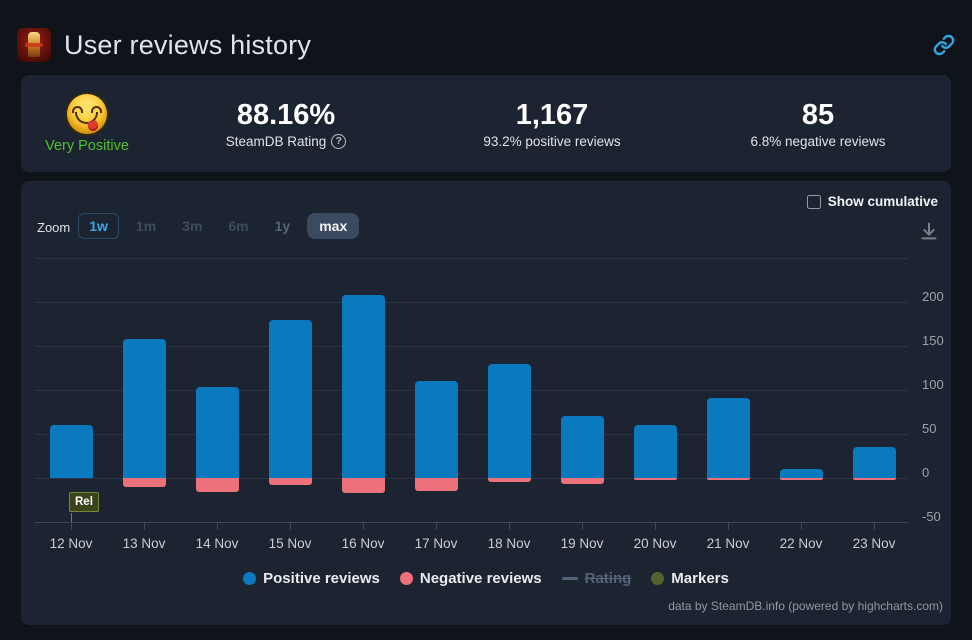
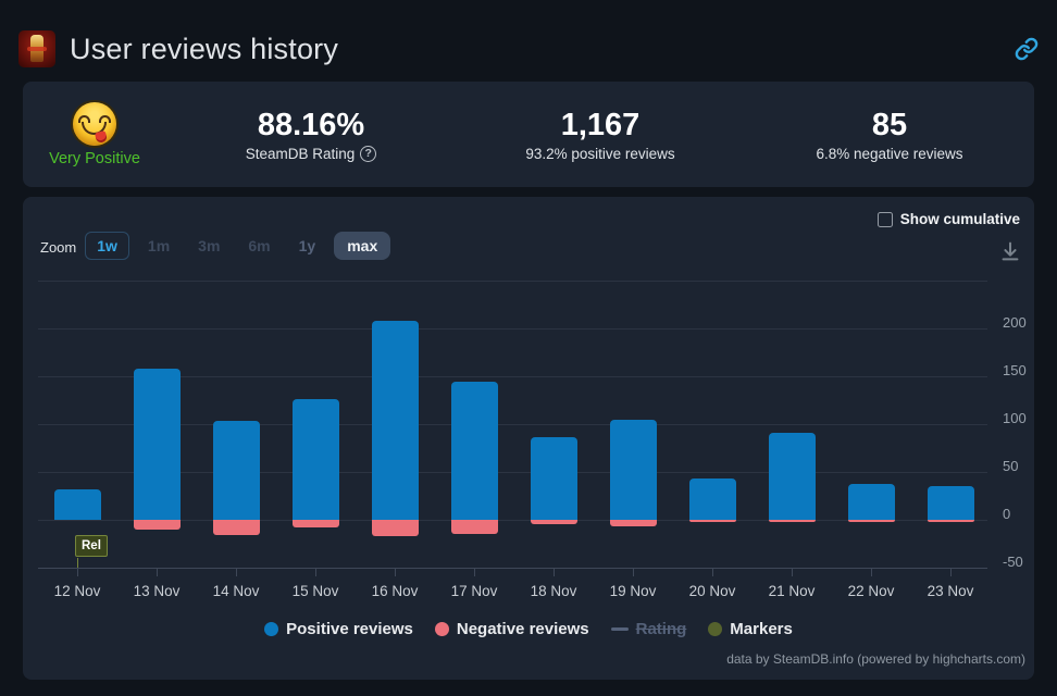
Positive reviews/12 Nov: 60 -> 30
Positive reviews/15 Nov: 180 -> 130
Positive reviews/17 Nov: 110 -> 140
Positive reviews/18 Nov: 130 -> 90
Positive reviews/19 Nov: 70 -> 100
Positive reviews/20 Nov: 60 -> 40
Positive reviews/22 Nov: 10 -> 40
